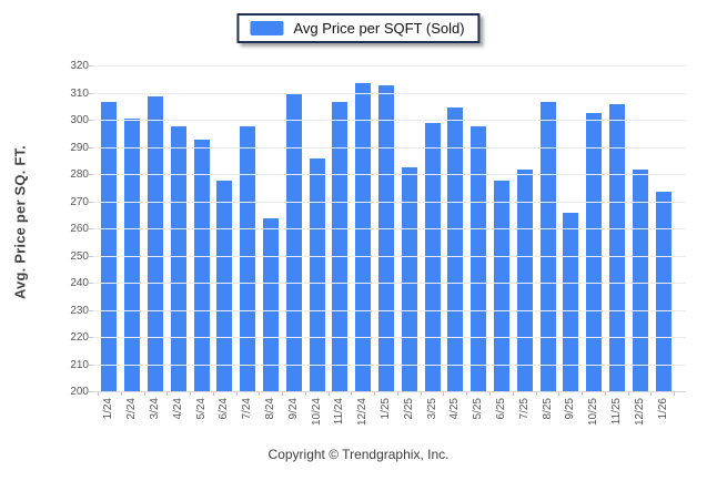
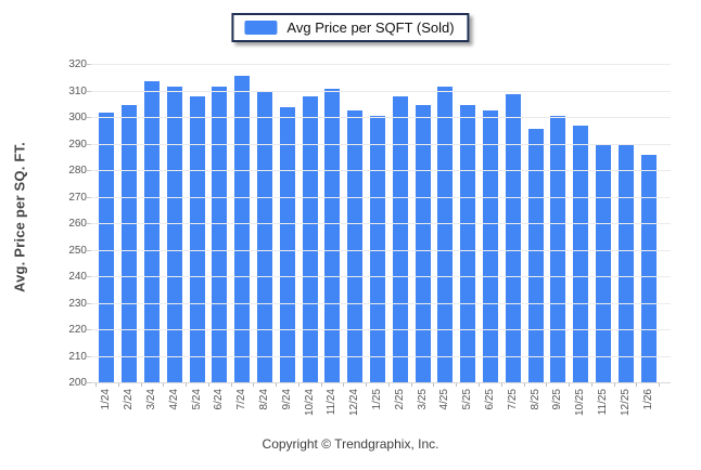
1/24: 307 -> 302
2/24: 301 -> 305
3/24: 309 -> 314
4/24: 298 -> 312
5/24: 293 -> 308
6/24: 278 -> 312
7/24: 298 -> 316
8/24: 264 -> 310
9/24: 310 -> 304
10/24: 286 -> 308
11/24: 307 -> 311
12/24: 314 -> 303
1/25: 313 -> 301
2/25: 283 -> 308
3/25: 299 -> 305
4/25: 305 -> 312
5/25: 298 -> 305
6/25: 278 -> 303
7/25: 282 -> 309
8/25: 307 -> 296
9/25: 266 -> 301
10/25: 303 -> 297
11/25: 306 -> 290
12/25: 282 -> 290
1/26: 274 -> 286
